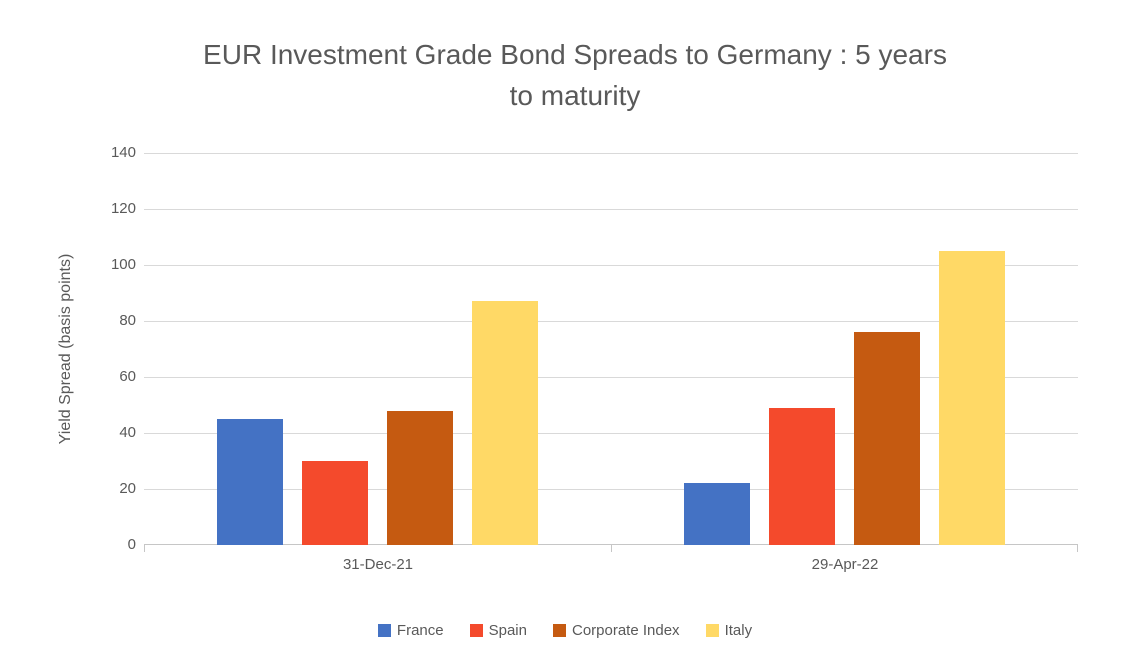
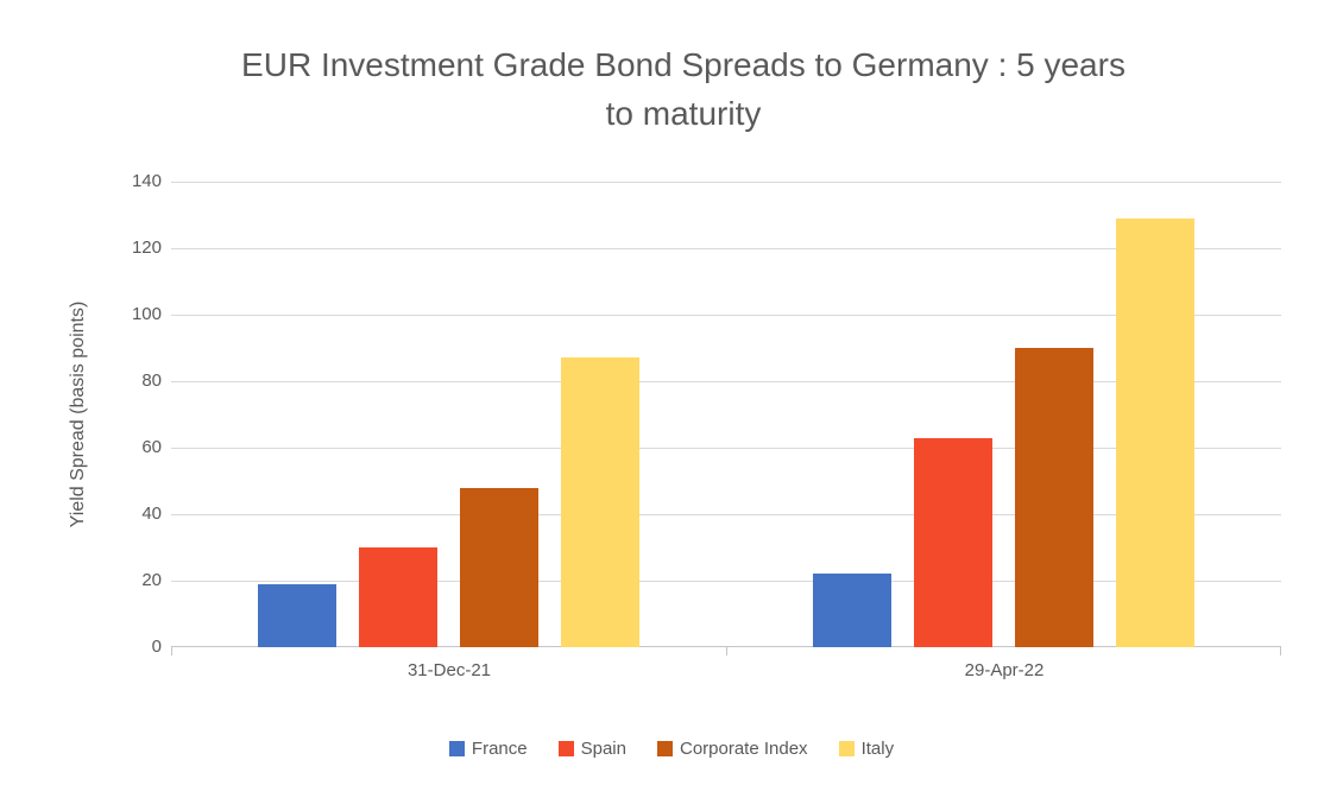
France/31-Dec-21: 45 -> 19
Spain/29-Apr-22: 49 -> 63
Corporate Index/29-Apr-22: 76 -> 90
Italy/29-Apr-22: 105 -> 129
